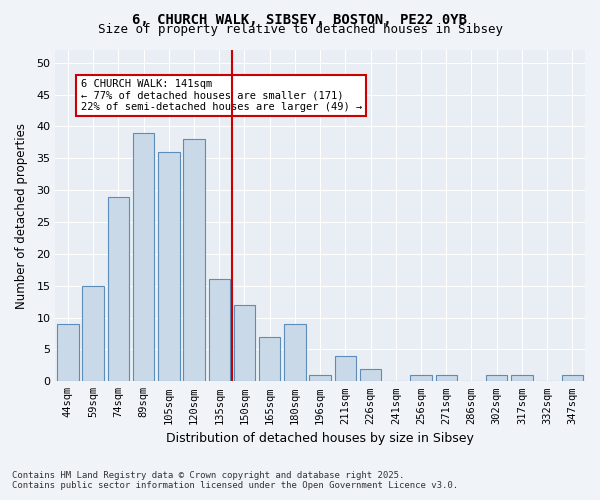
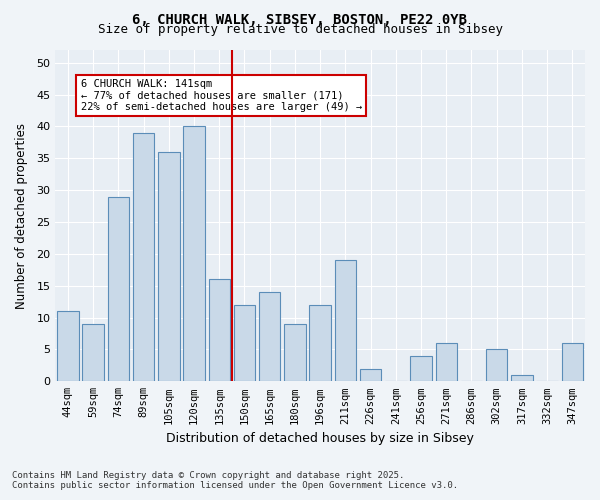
44sqm: 9 -> 11
59sqm: 15 -> 9
120sqm: 38 -> 40
165sqm: 7 -> 14
196sqm: 1 -> 12
211sqm: 4 -> 19
256sqm: 1 -> 4
271sqm: 1 -> 6
302sqm: 1 -> 5
347sqm: 1 -> 6
